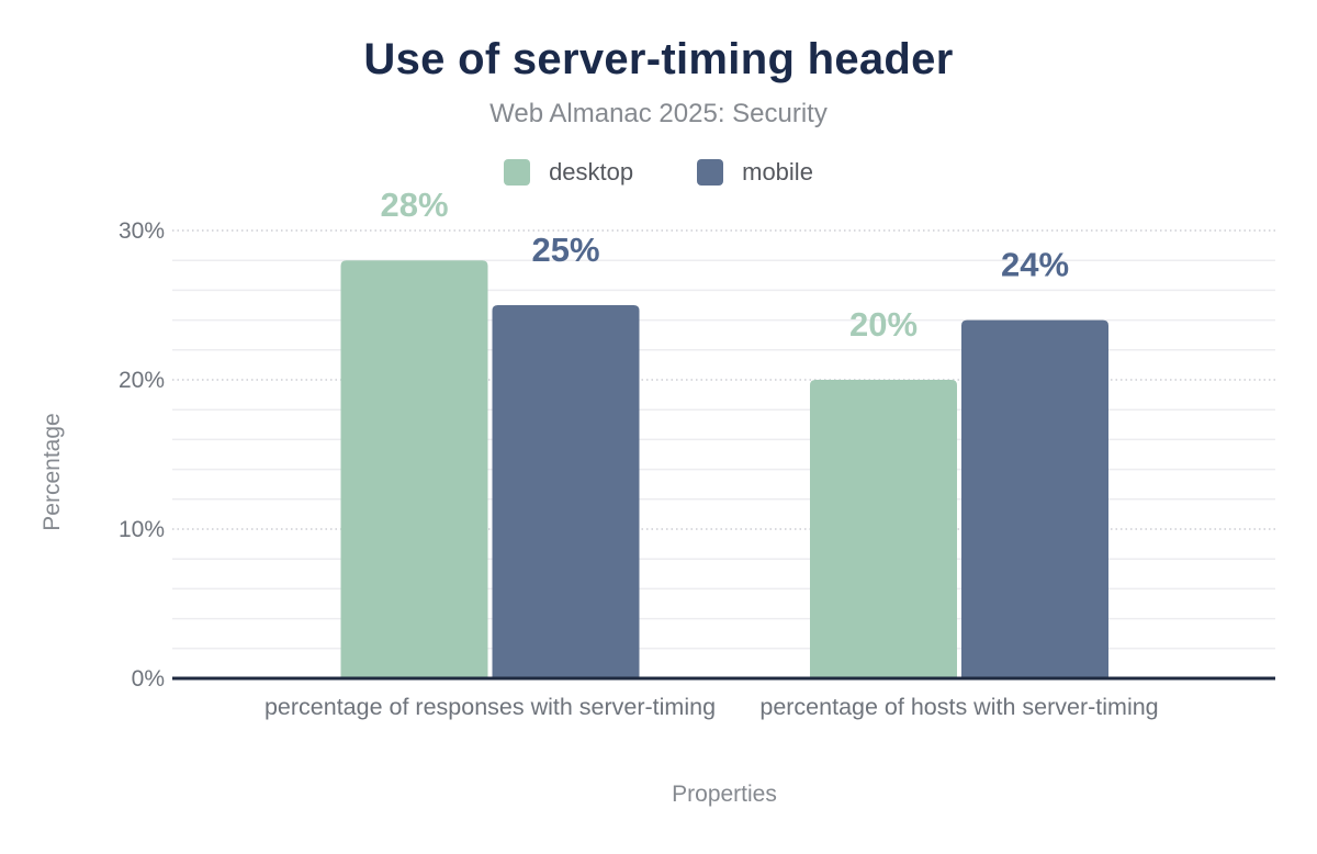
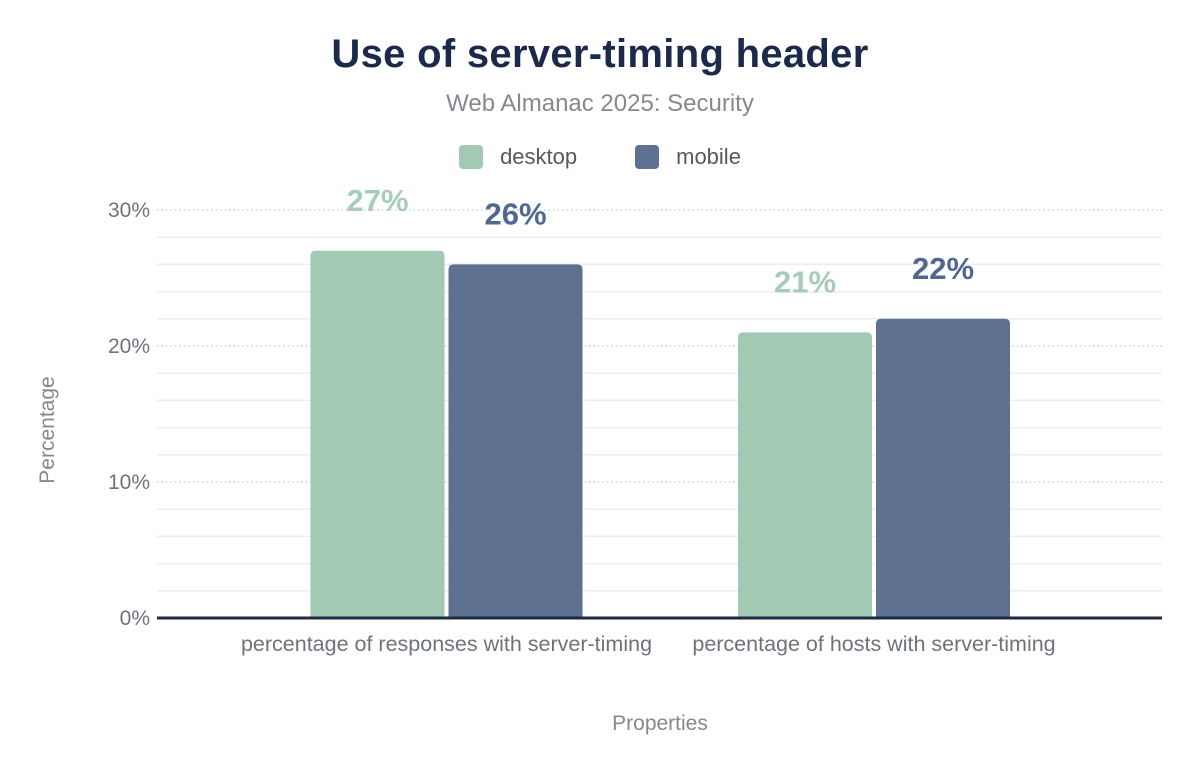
desktop/percentage of responses with server-timing: 28% -> 27%
mobile/percentage of responses with server-timing: 25% -> 26%
desktop/percentage of hosts with server-timing: 20% -> 21%
mobile/percentage of hosts with server-timing: 24% -> 22%
